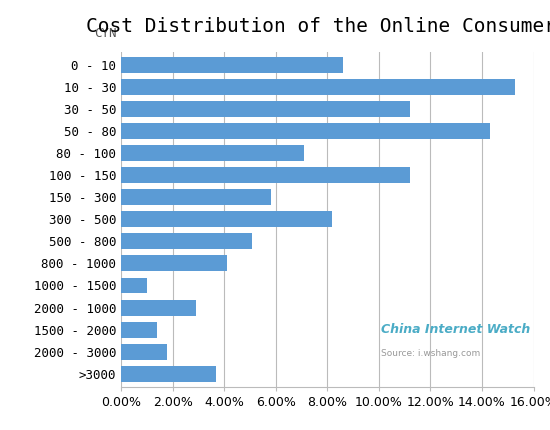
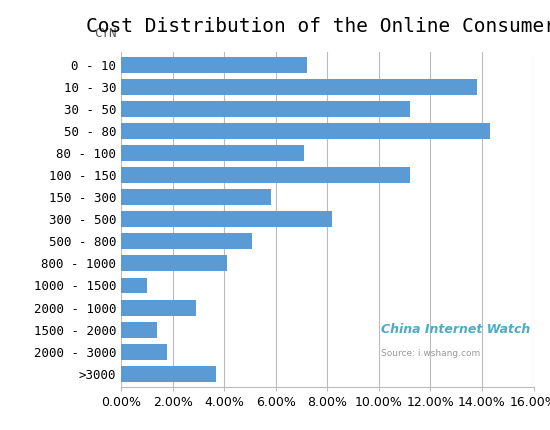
0 - 10: 8.6% -> 7.2%
10 - 30: 15.3% -> 13.8%
